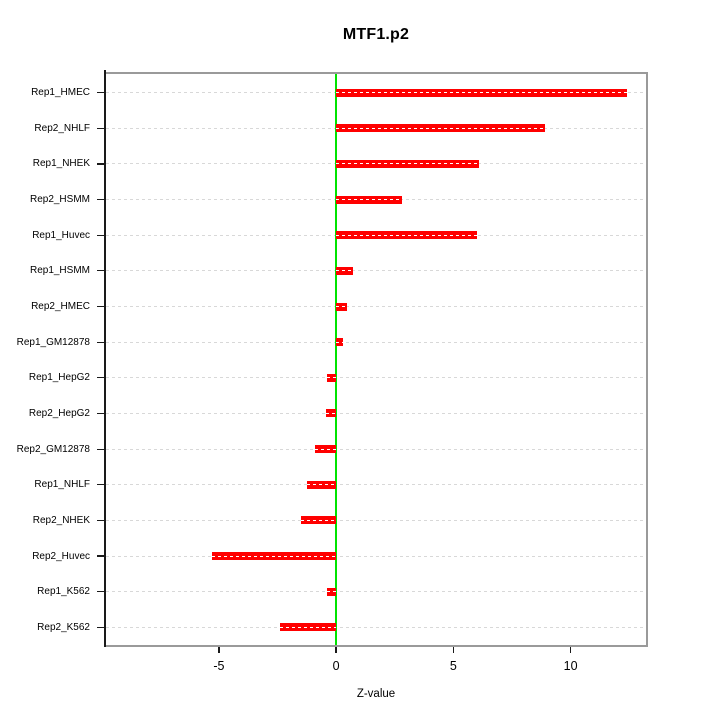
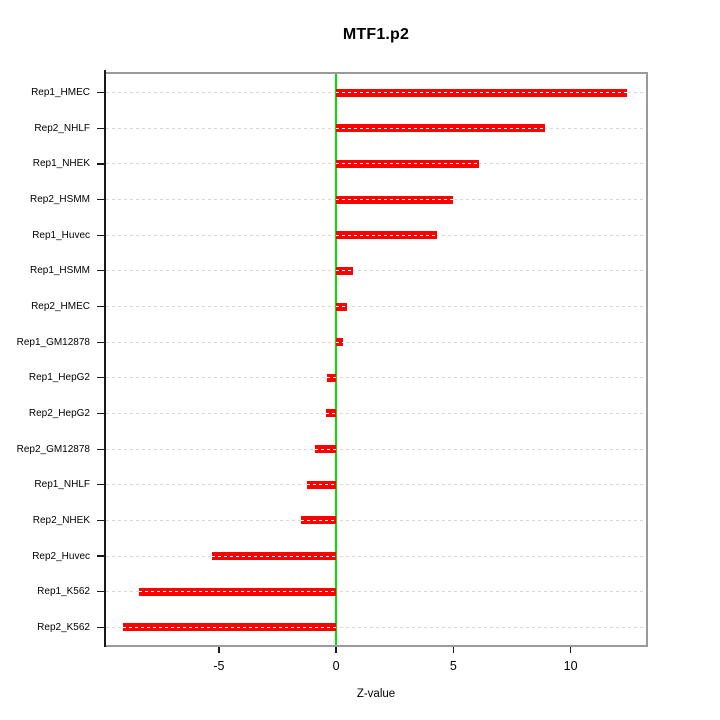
Rep2_HSMM: 2.8 -> 5.0
Rep1_Huvec: 6.0 -> 4.3
Rep1_K562: -0.4 -> -8.4
Rep2_K562: -2.4 -> -9.1
